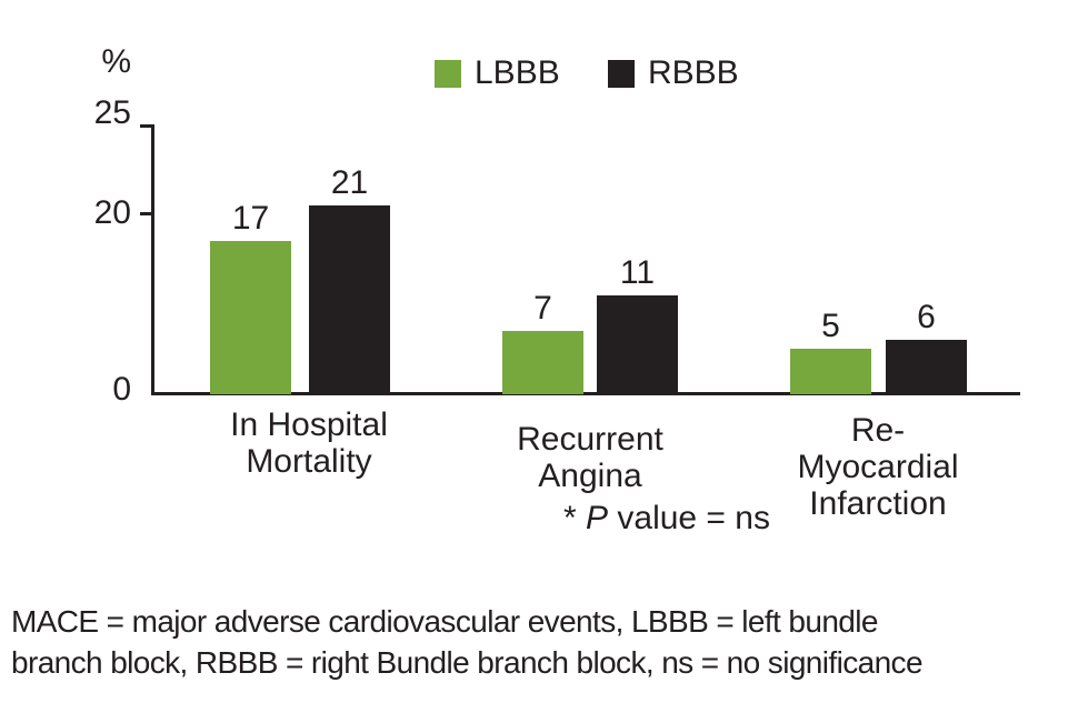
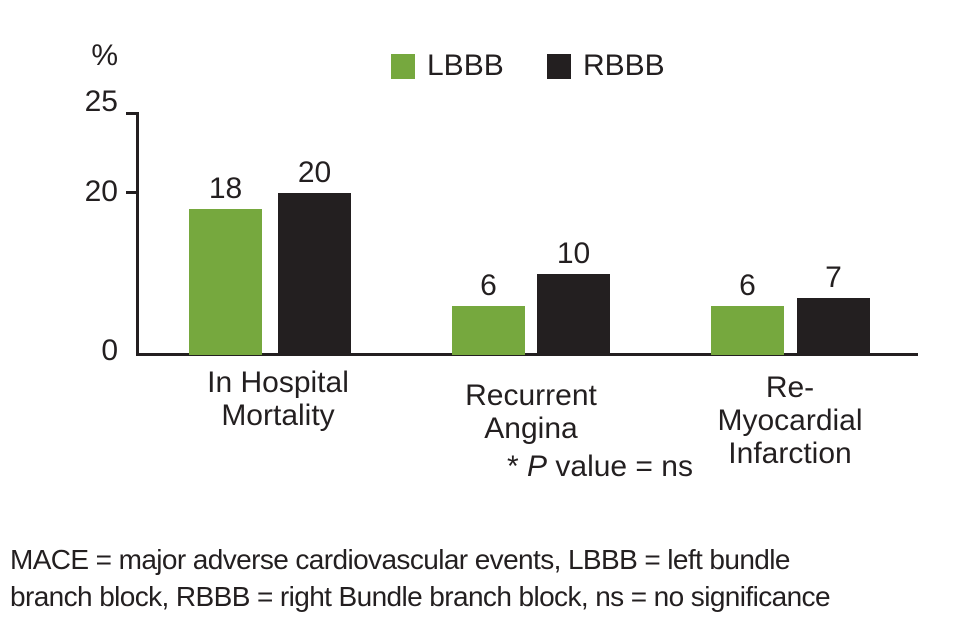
LBBB/In Hospital Mortality: 17 -> 18
RBBB/In Hospital Mortality: 21 -> 20
LBBB/Recurrent Angina: 7 -> 6
RBBB/Recurrent Angina: 11 -> 10
LBBB/Re-Myocardial Infarction: 5 -> 6
RBBB/Re-Myocardial Infarction: 6 -> 7
